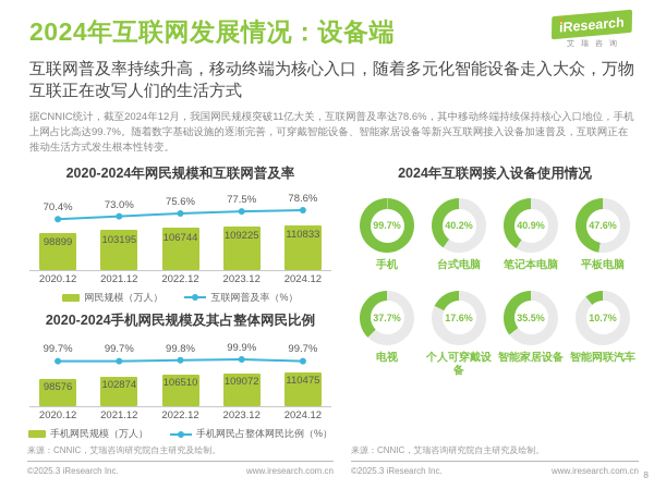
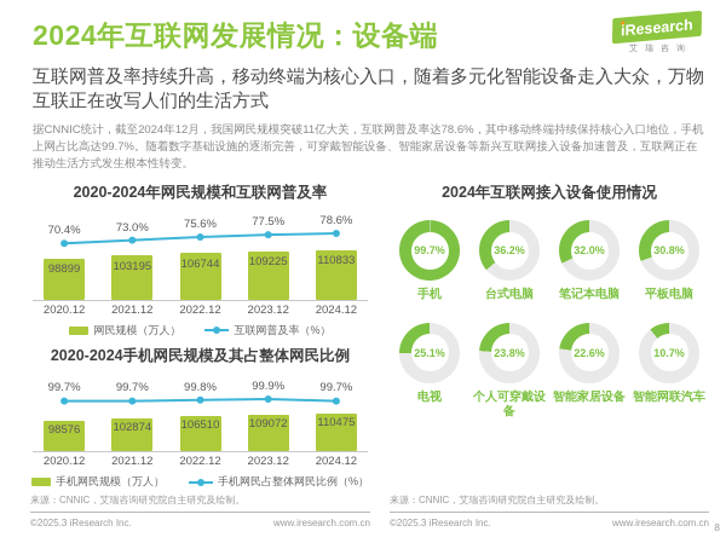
2024年互联网接入设备使用情况/台式电脑: 40.2% -> 36.2%
2024年互联网接入设备使用情况/笔记本电脑: 40.9% -> 32.0%
2024年互联网接入设备使用情况/平板电脑: 47.6% -> 30.8%
2024年互联网接入设备使用情况/电视: 37.7% -> 25.1%
2024年互联网接入设备使用情况/个人可穿戴设备: 17.6% -> 23.8%
2024年互联网接入设备使用情况/智能家居设备: 35.5% -> 22.6%
